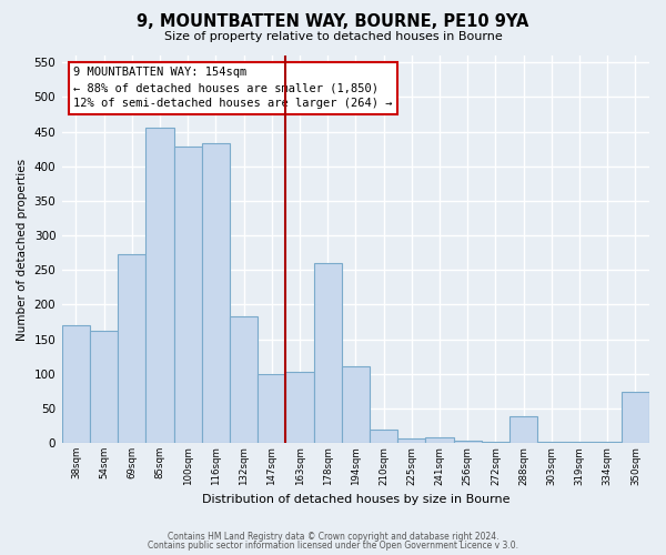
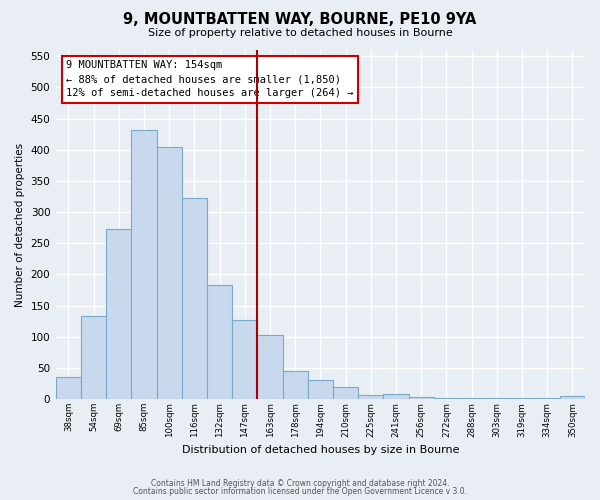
38sqm: 170 -> 35
54sqm: 162 -> 133
85sqm: 456 -> 432
100sqm: 428 -> 405
116sqm: 434 -> 322
147sqm: 100 -> 127
178sqm: 260 -> 45
194sqm: 110 -> 30
288sqm: 38 -> 2
350sqm: 74 -> 5
